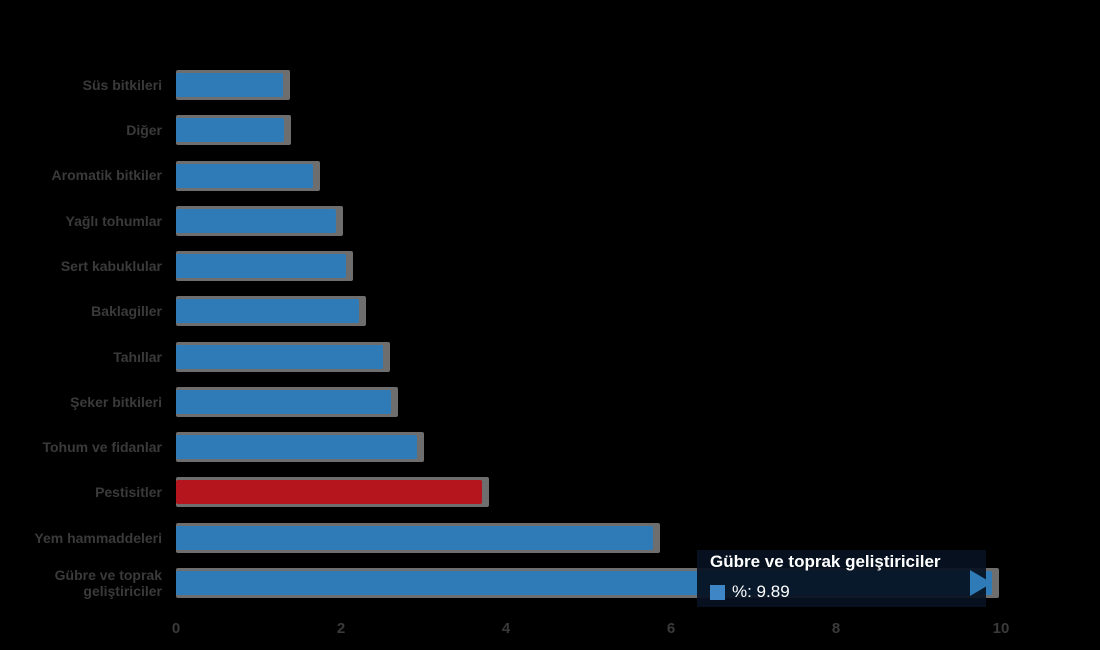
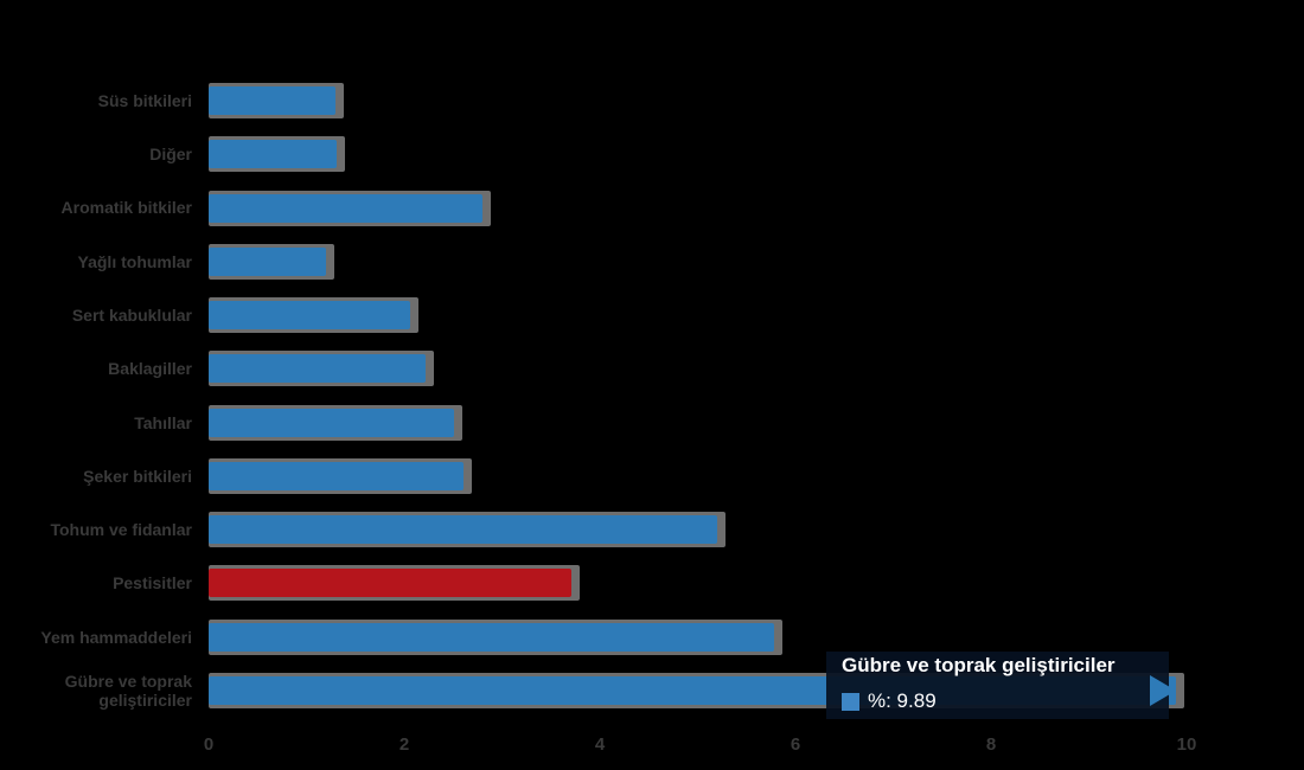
Aromatik bitkiler: 1.7 -> 2.8
Yağlı tohumlar: 1.9 -> 1.2
Tohum ve fidanlar: 2.9 -> 5.2
